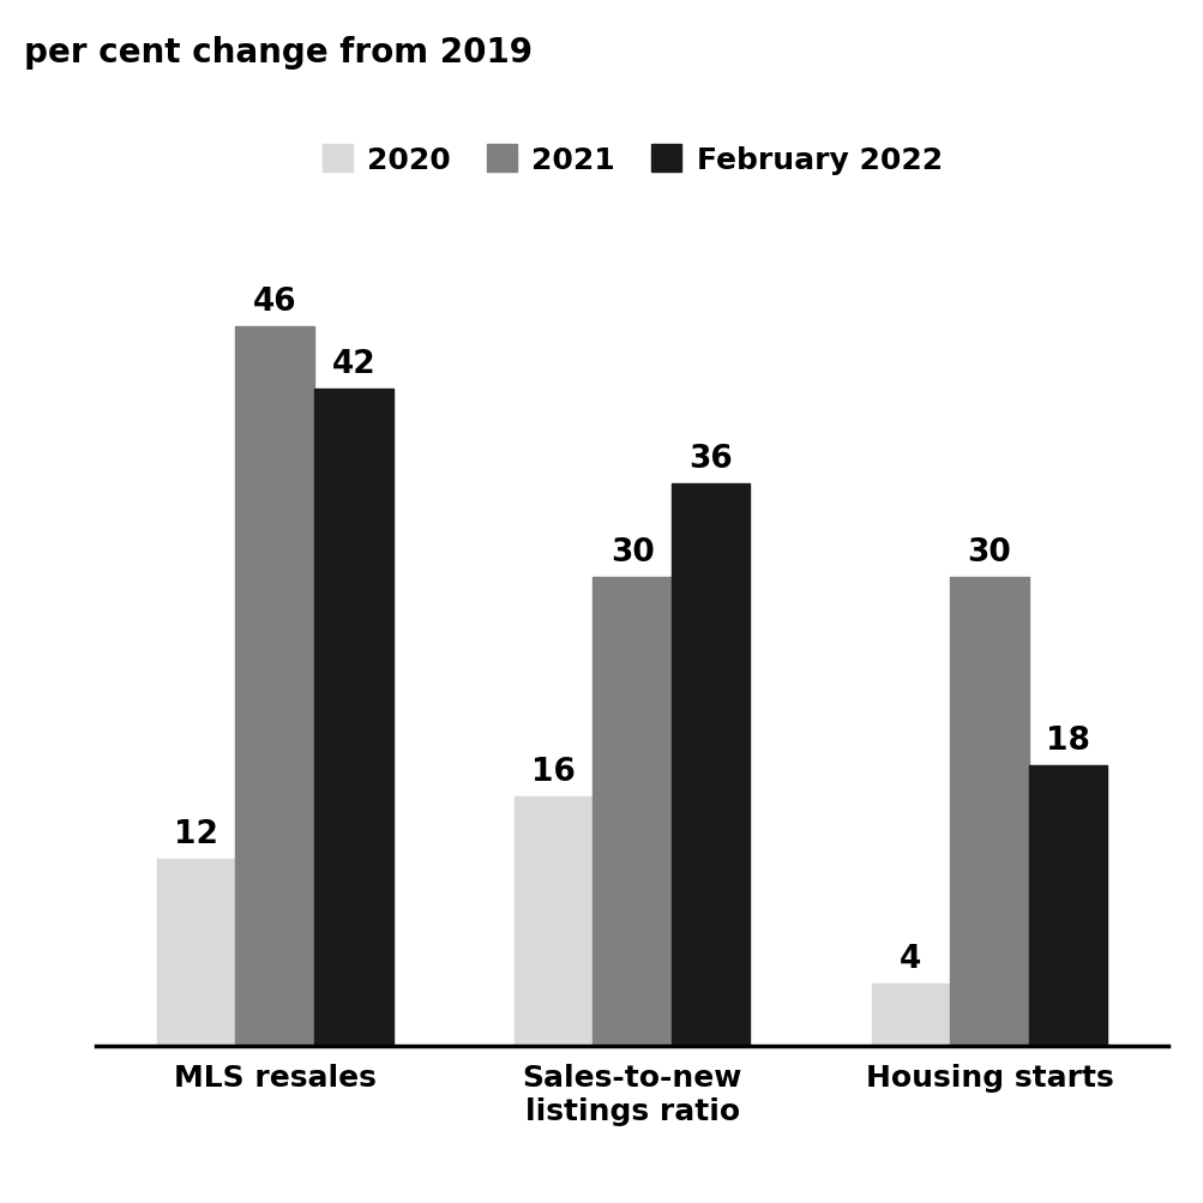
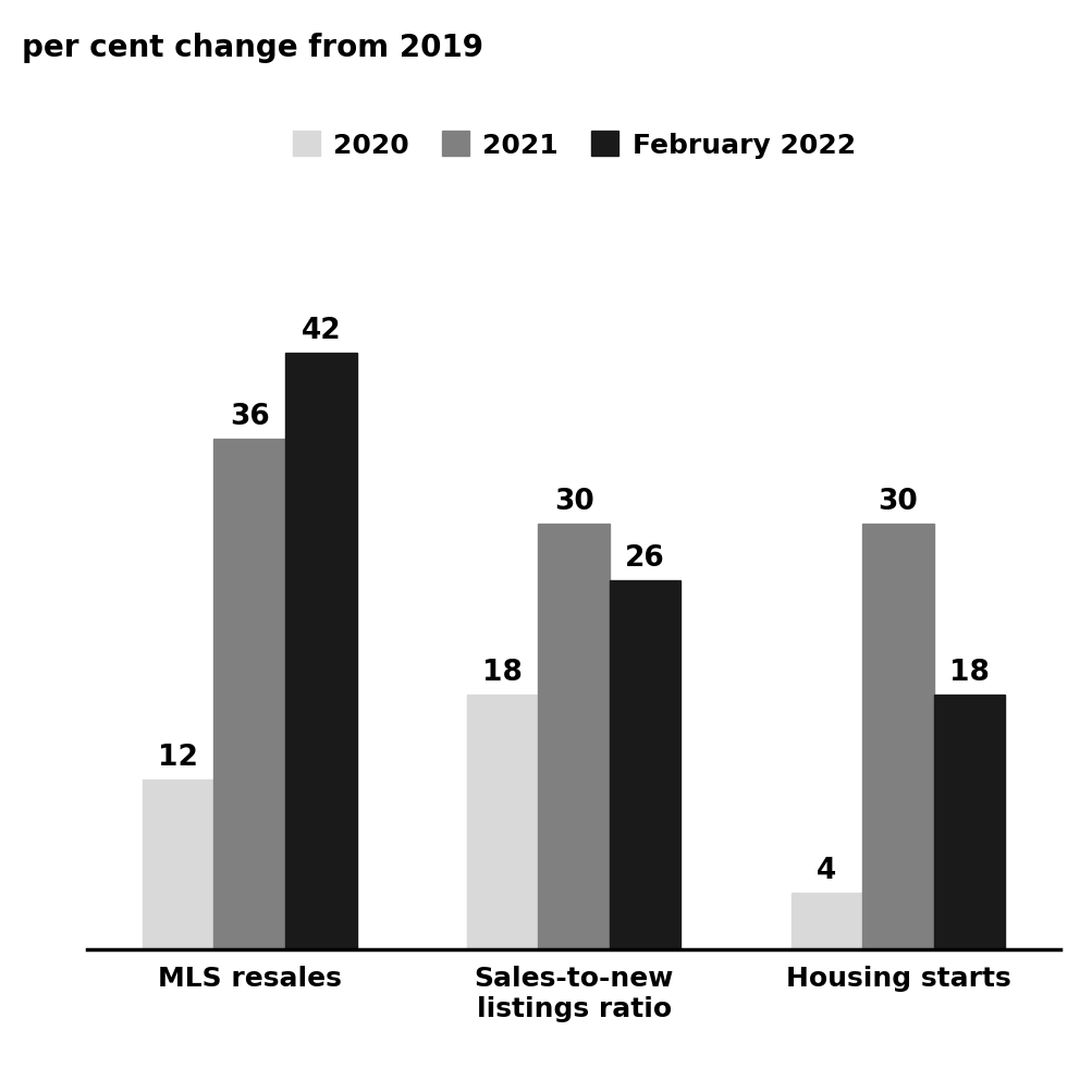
2021/MLS resales: 46 -> 36
2020/Sales-to-new listings ratio: 16 -> 18
February 2022/Sales-to-new listings ratio: 36 -> 26
